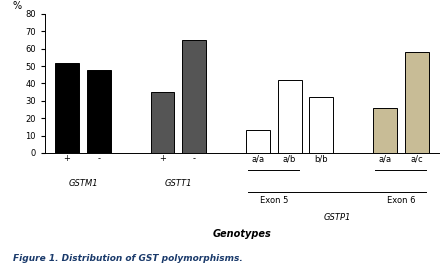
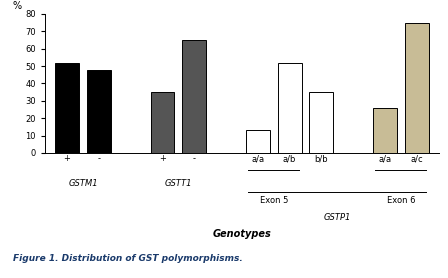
a/b: 42 -> 52
b/b: 32 -> 35
a/c: 58 -> 75
